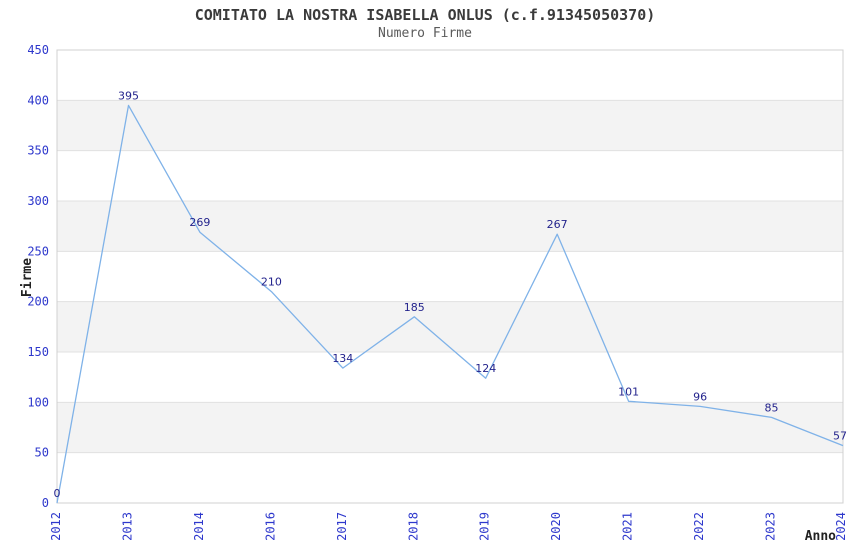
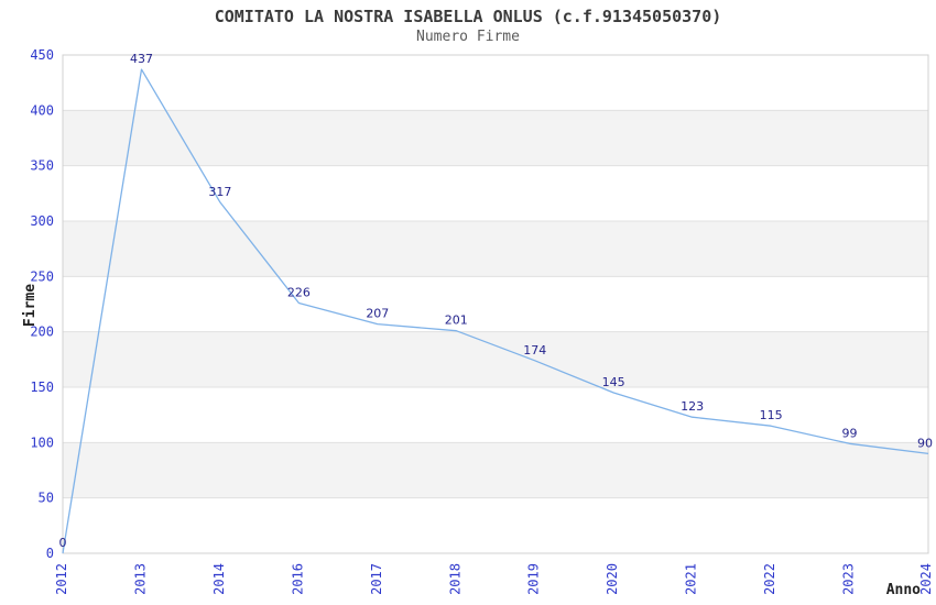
2013: 395 -> 437
2014: 269 -> 317
2016: 210 -> 226
2017: 134 -> 207
2018: 185 -> 201
2019: 124 -> 174
2020: 267 -> 145
2021: 101 -> 123
2022: 96 -> 115
2023: 85 -> 99
2024: 57 -> 90
